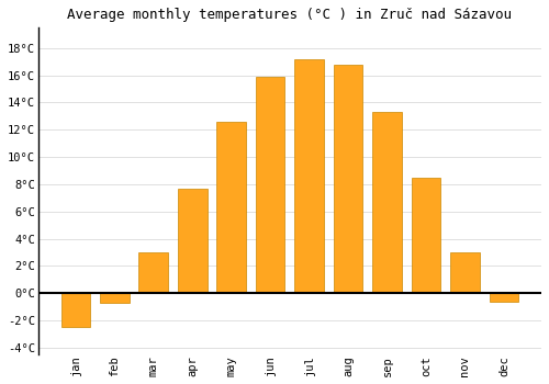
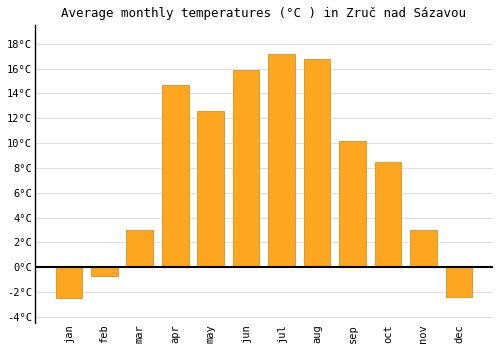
apr: 7.7°C -> 14.7°C
sep: 13.3°C -> 10.2°C
dec: -0.6°C -> -2.4°C
